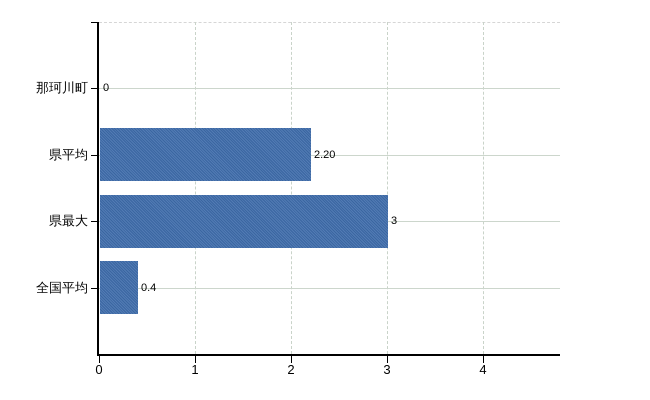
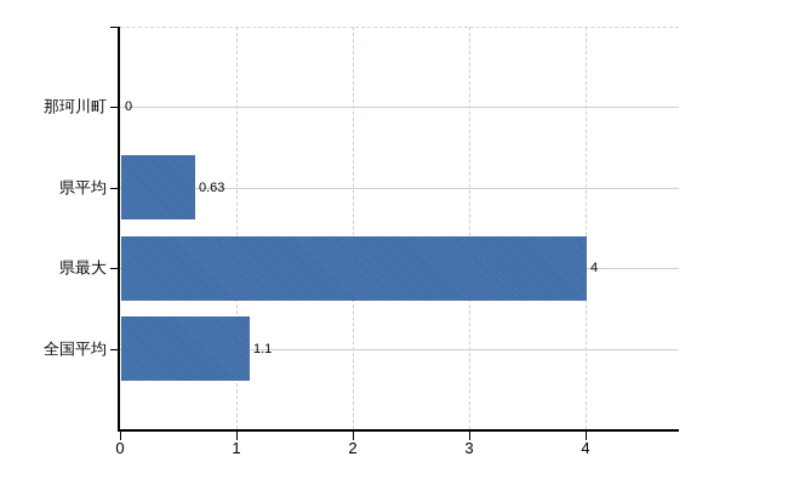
県平均: 2.20 -> 0.63
県最大: 3 -> 4
全国平均: 0.4 -> 1.1
